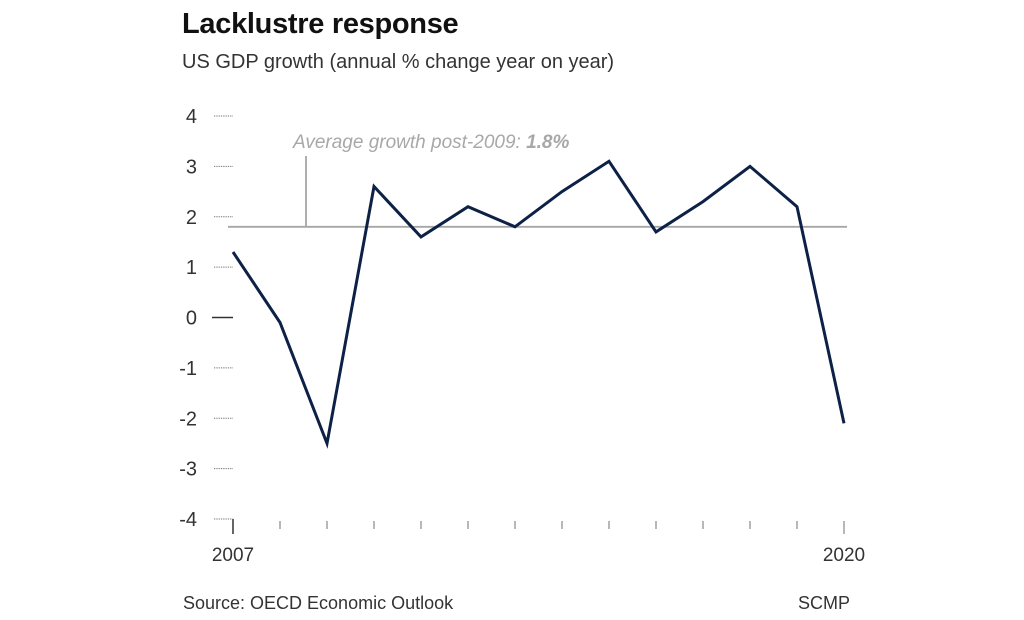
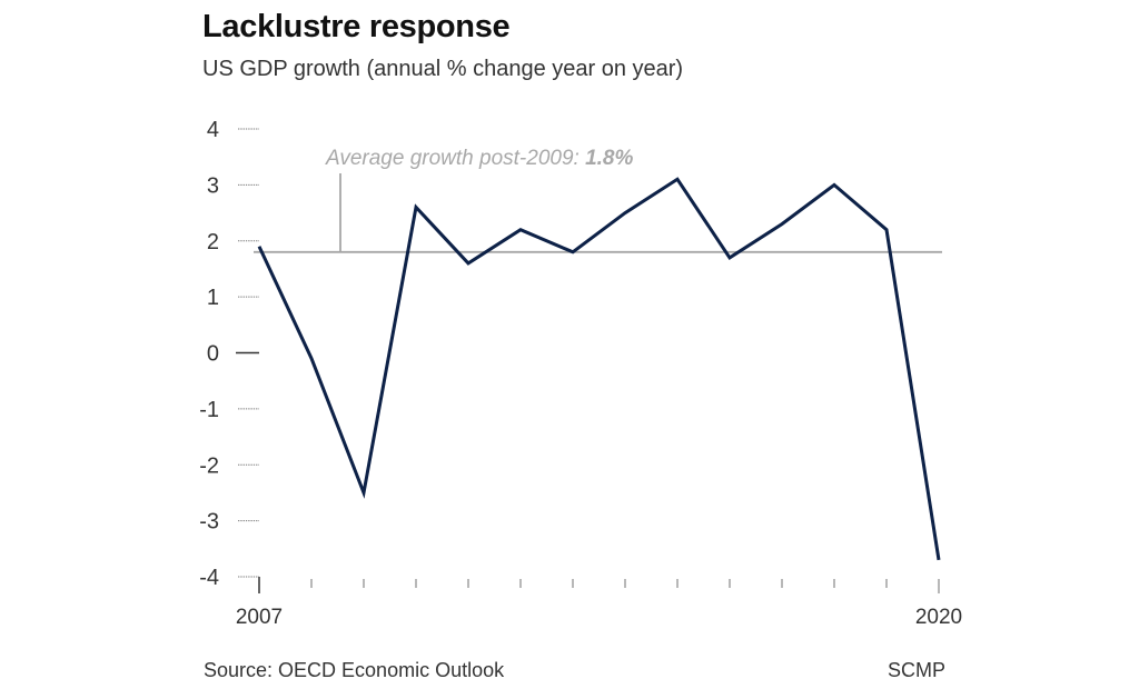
2007: 1.3 -> 1.9
2020: -2.1 -> -3.7
